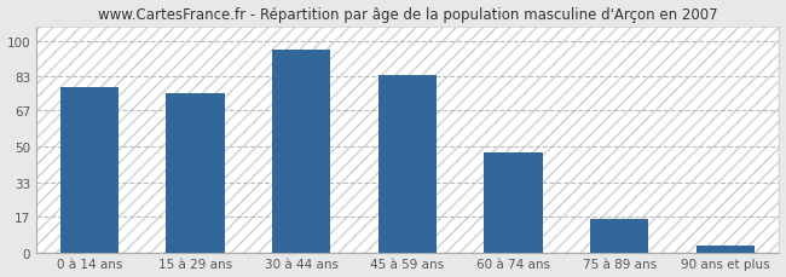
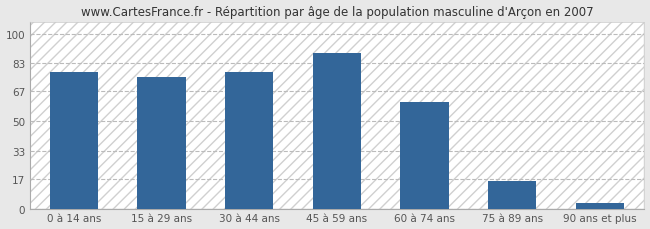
30 à 44 ans: 96 -> 78
45 à 59 ans: 84 -> 89
60 à 74 ans: 47 -> 61
